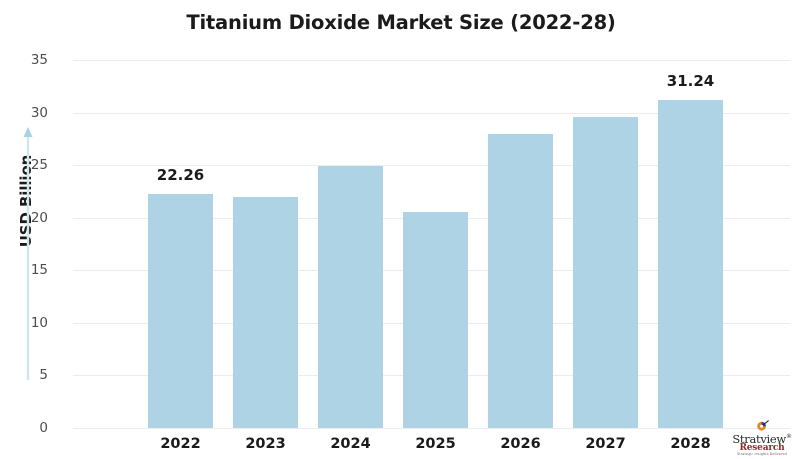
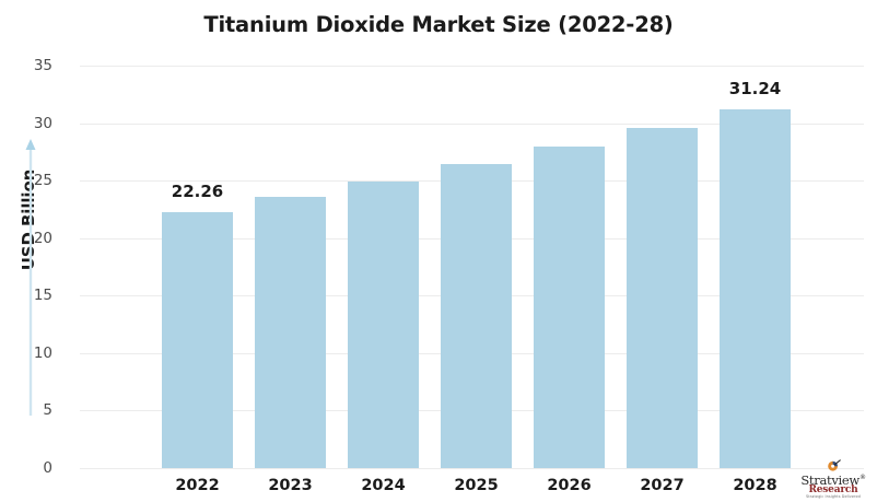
2023: 22.0 -> 23.6
2025: 20.5 -> 26.4
